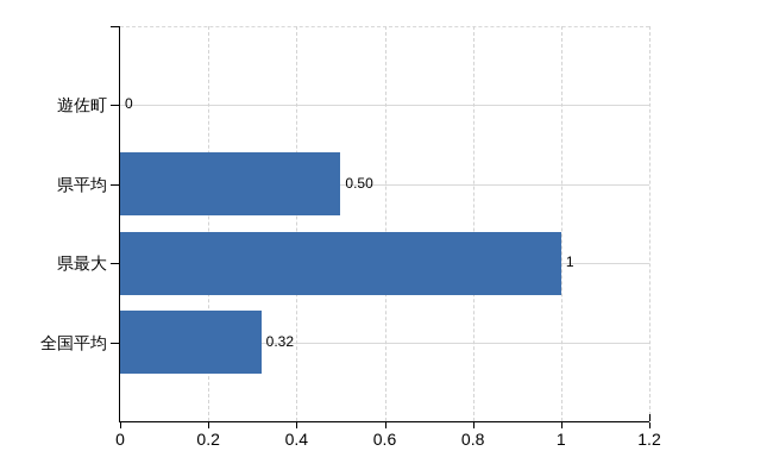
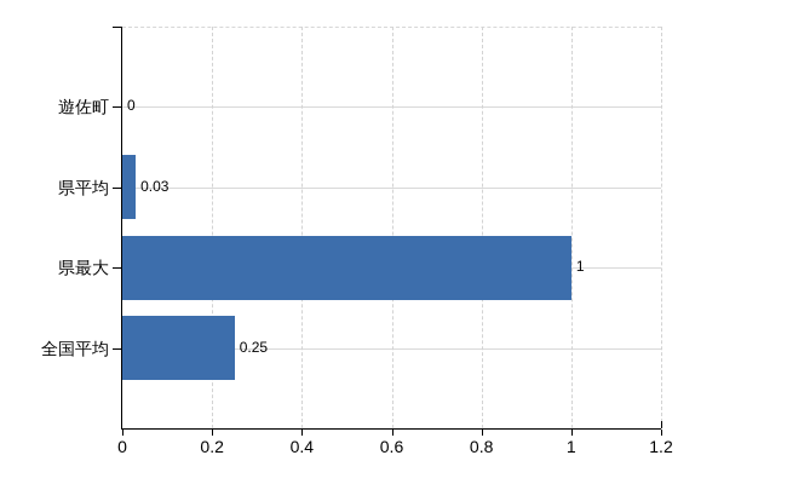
県平均: 0.50 -> 0.03
全国平均: 0.32 -> 0.25
